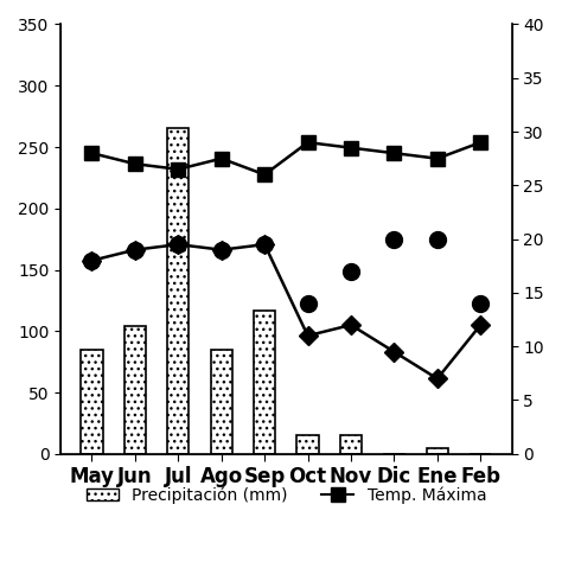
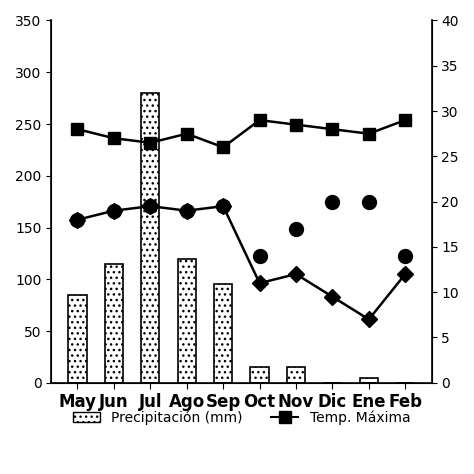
Precipitación (mm)/Jun: 104 -> 115
Precipitación (mm)/Jul: 265 -> 280
Precipitación (mm)/Ago: 85 -> 120
Precipitación (mm)/Sep: 117 -> 95
